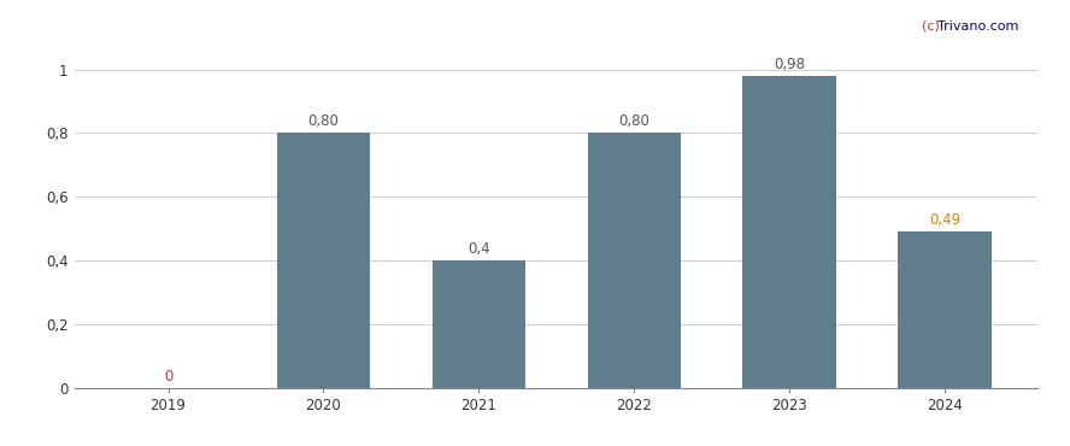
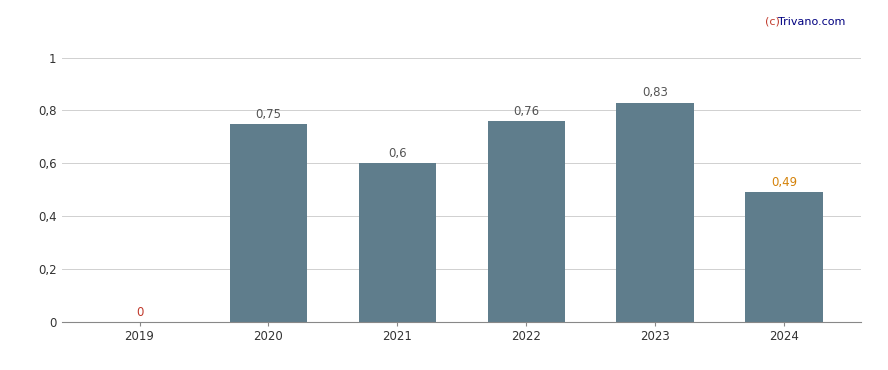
2020: 0,80 -> 0,75
2021: 0,4 -> 0,6
2022: 0,80 -> 0,76
2023: 0,98 -> 0,83
